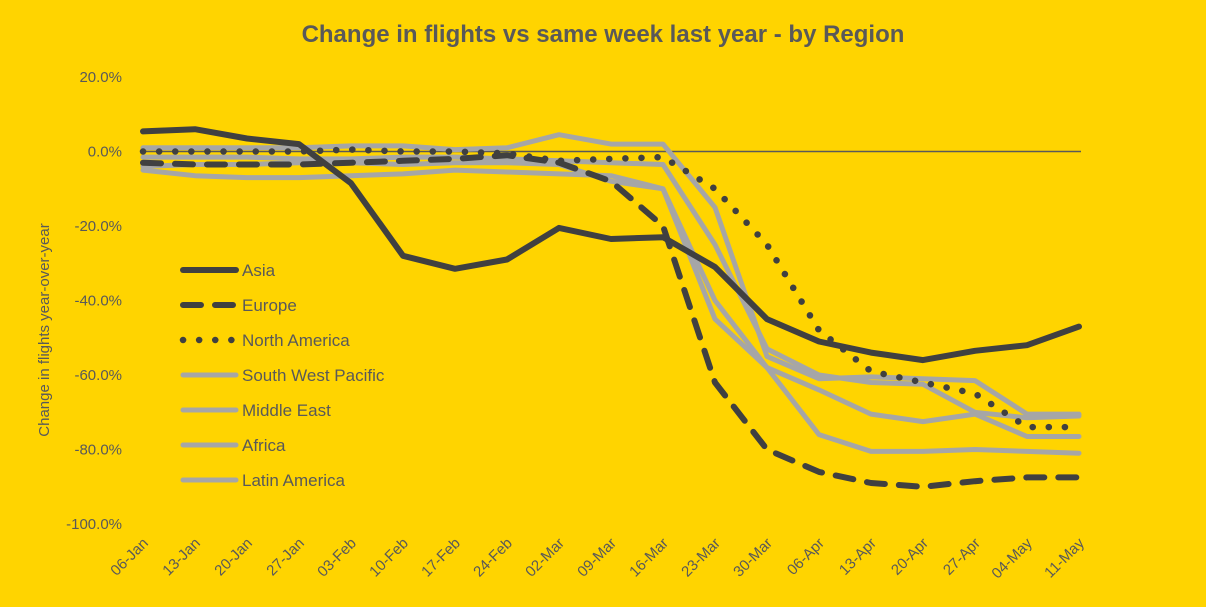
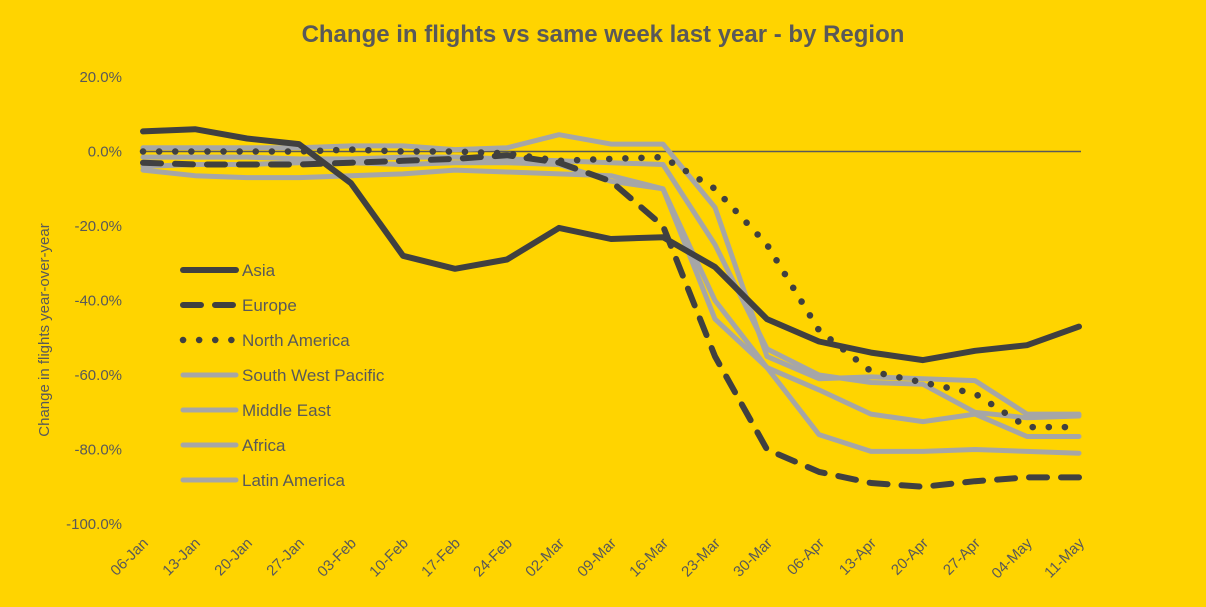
Europe/23-Mar: -62% -> -55%
